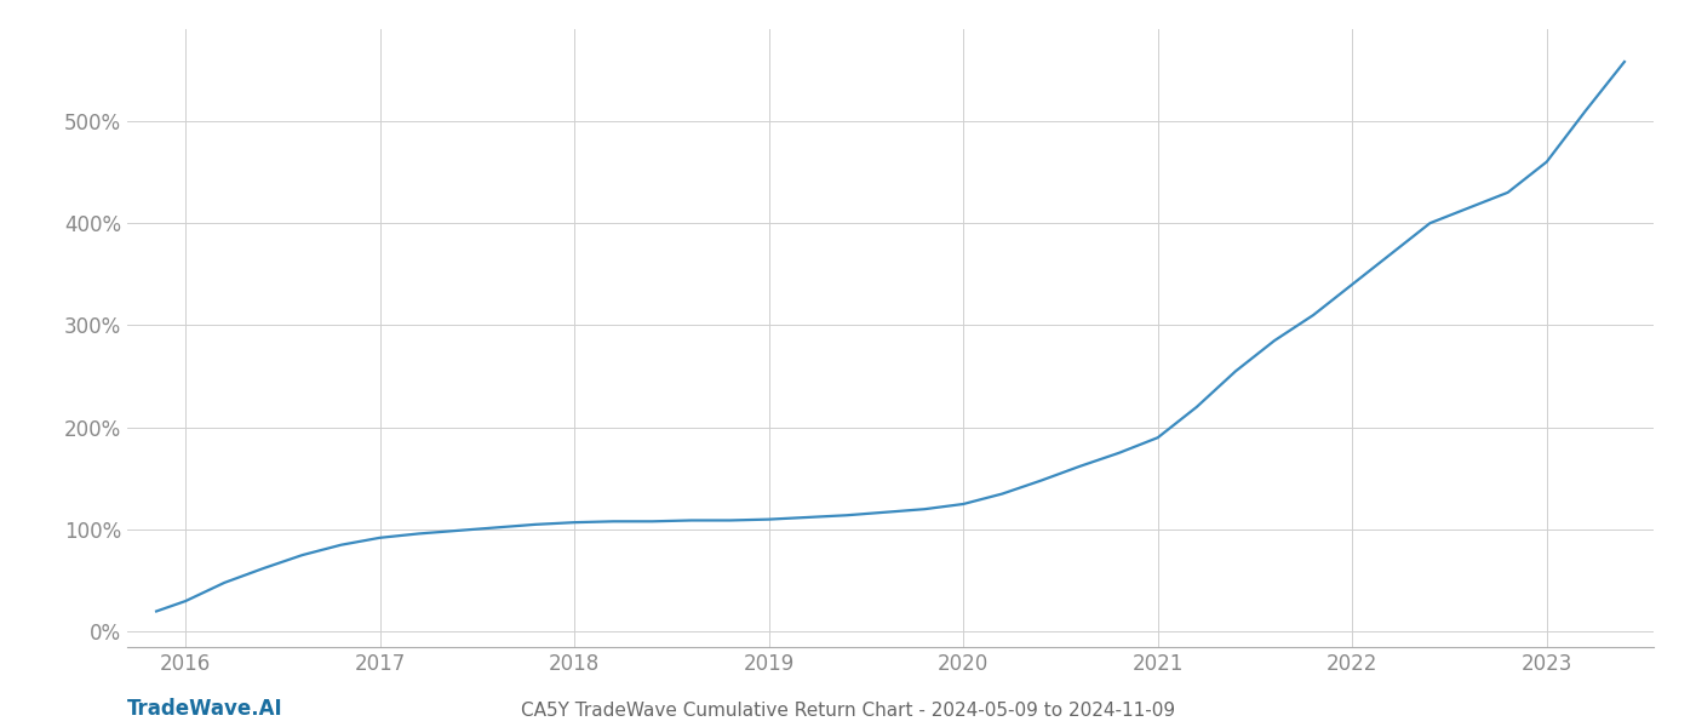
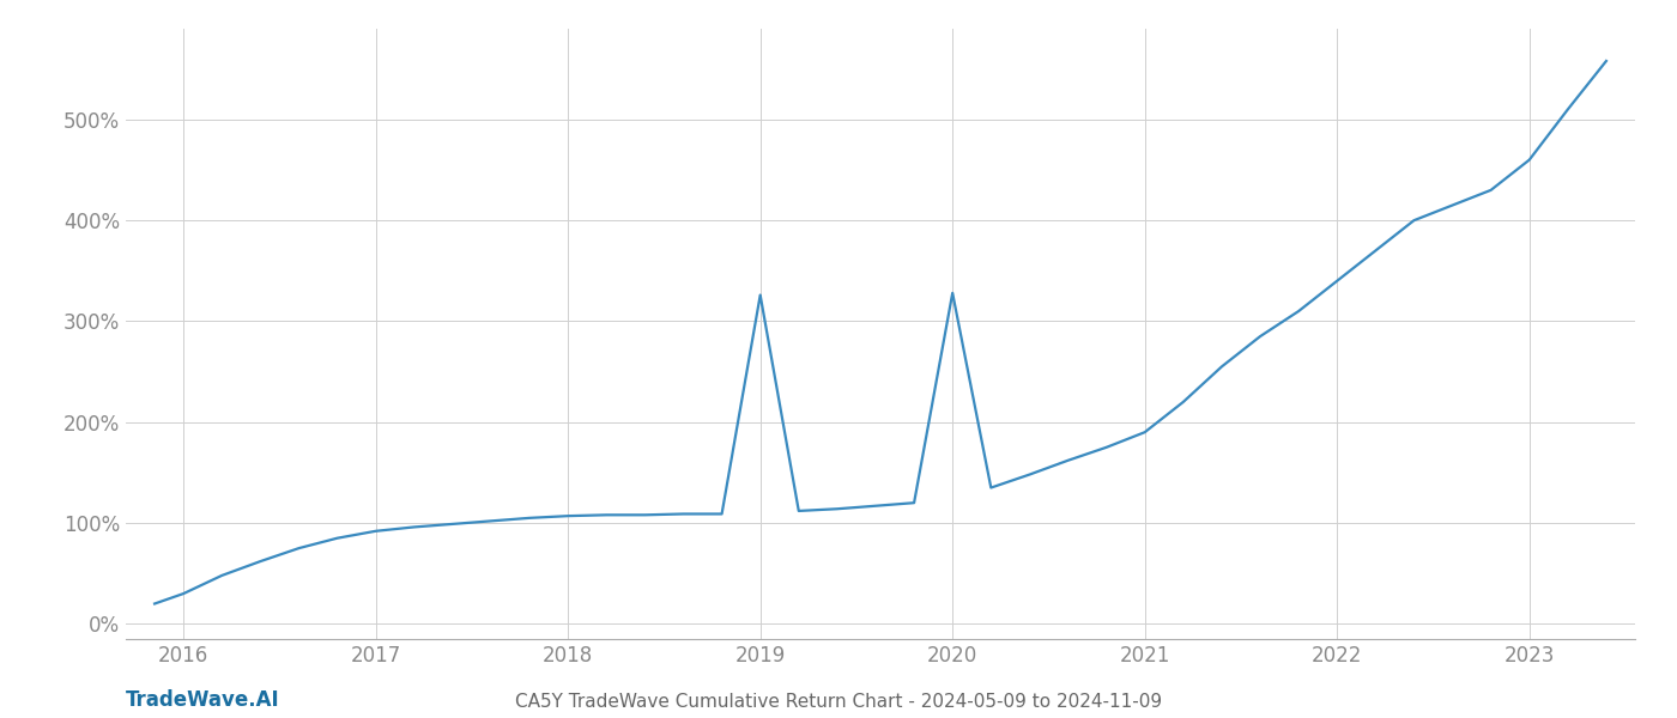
2019: 110% -> 326%
2020: 125% -> 328%
